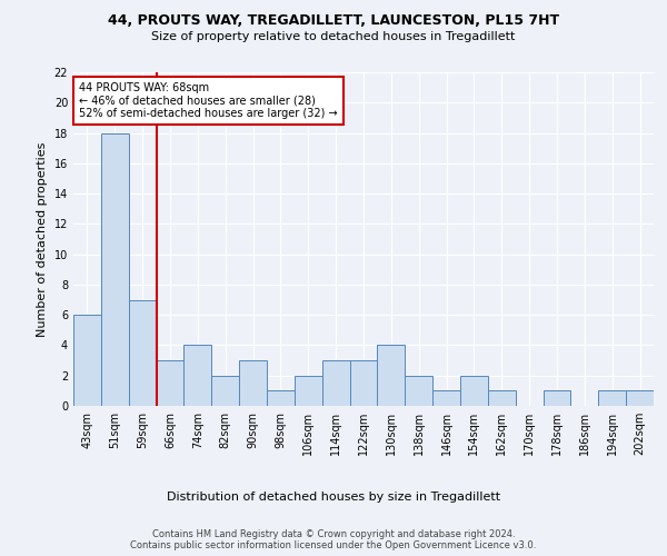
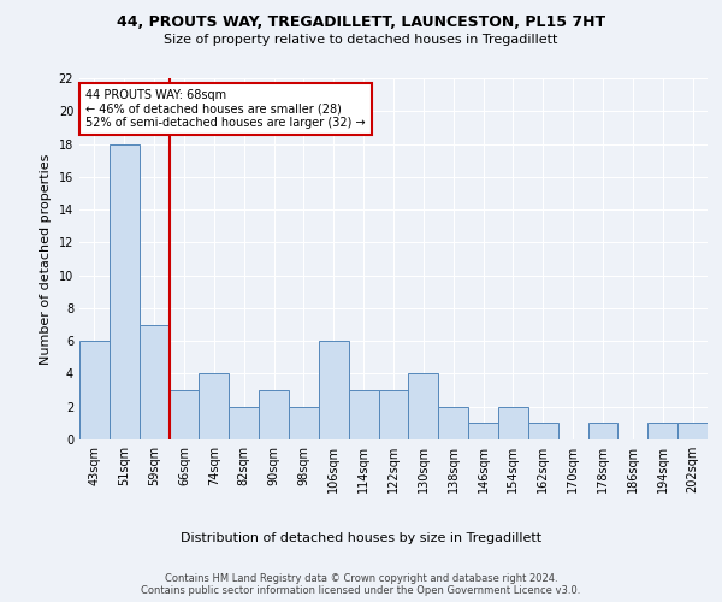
98sqm: 1 -> 2
106sqm: 2 -> 6
